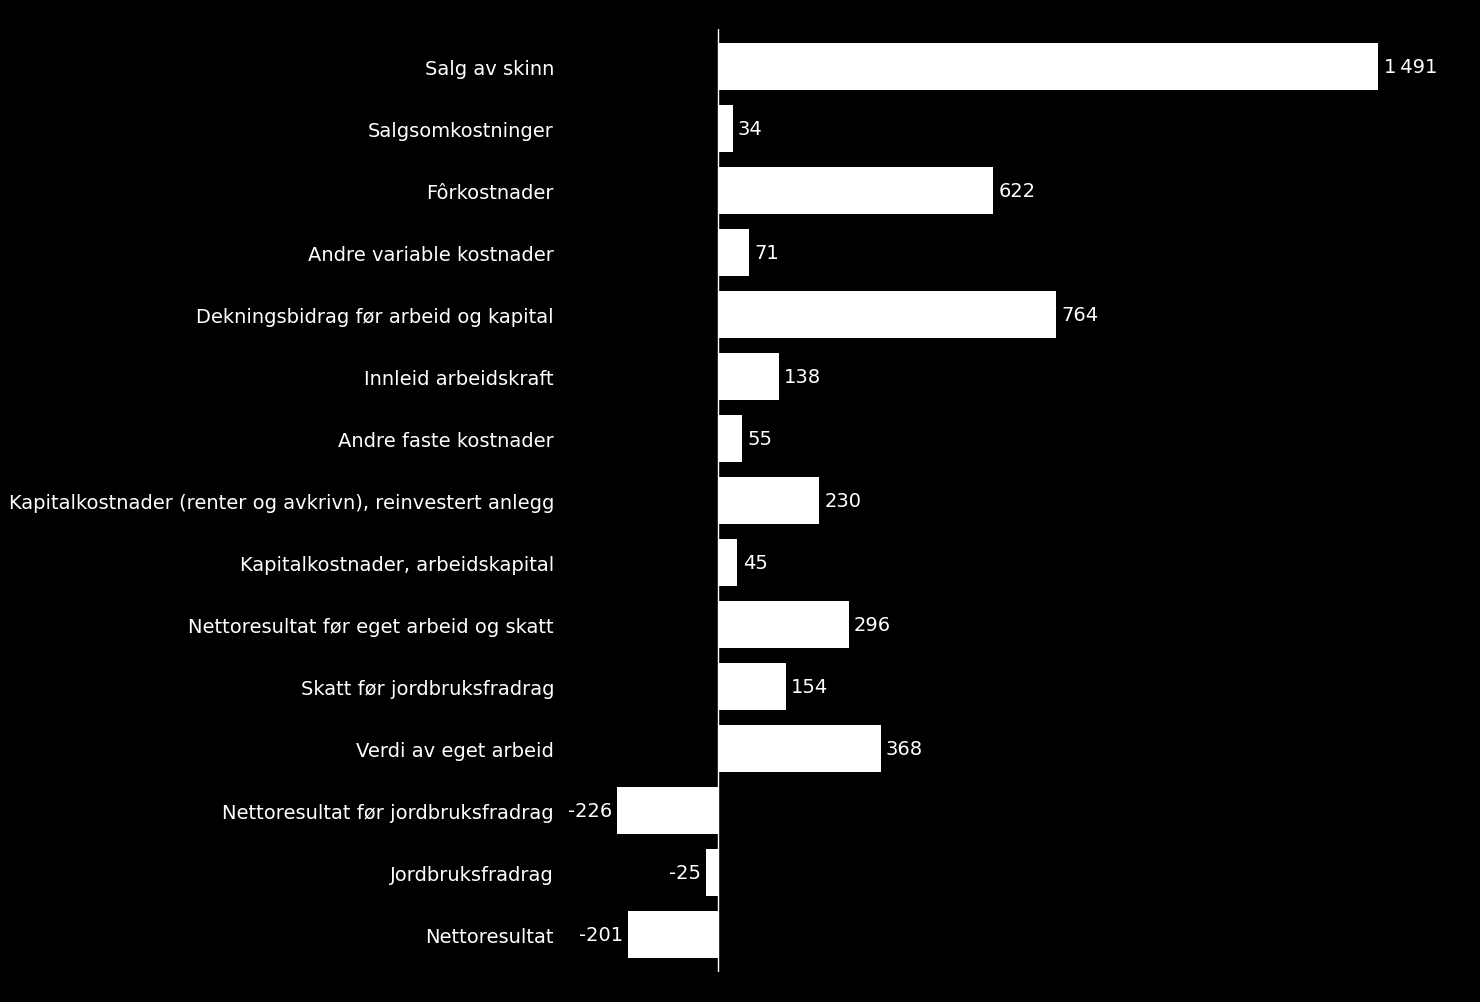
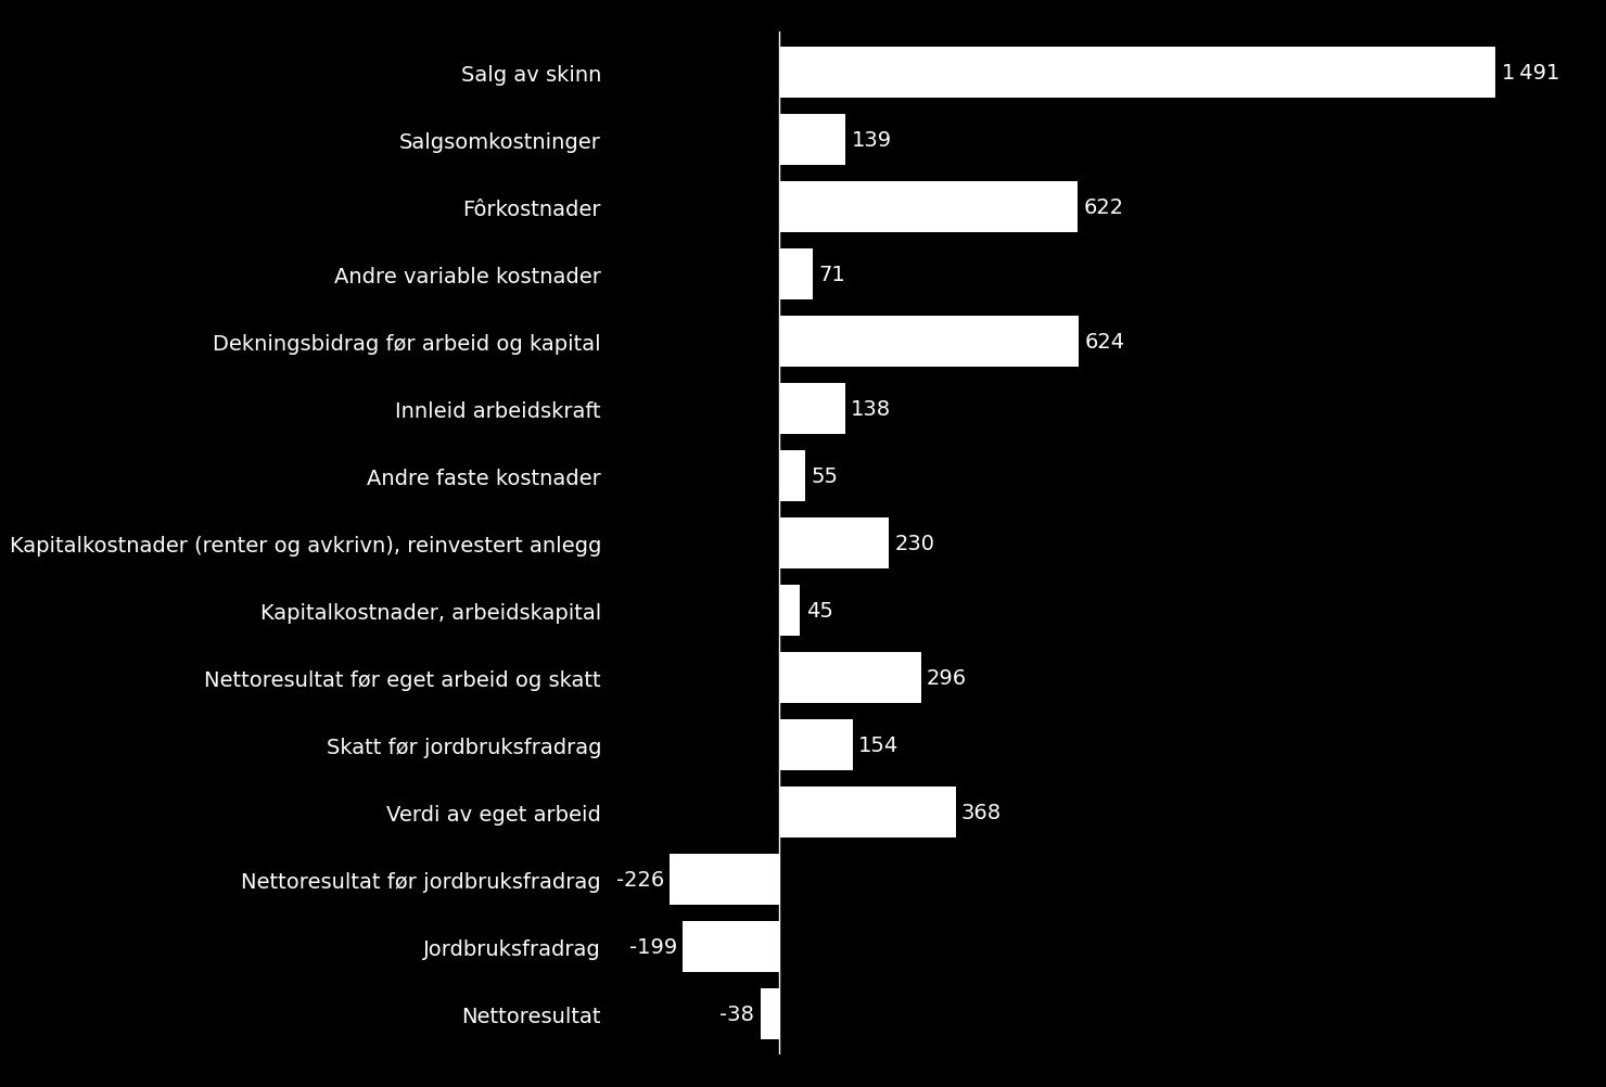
Salgsomkostninger: 34 -> 139
Dekningsbidrag før arbeid og kapital: 764 -> 624
Jordbruksfradrag: -25 -> -199
Nettoresultat: -201 -> -38
